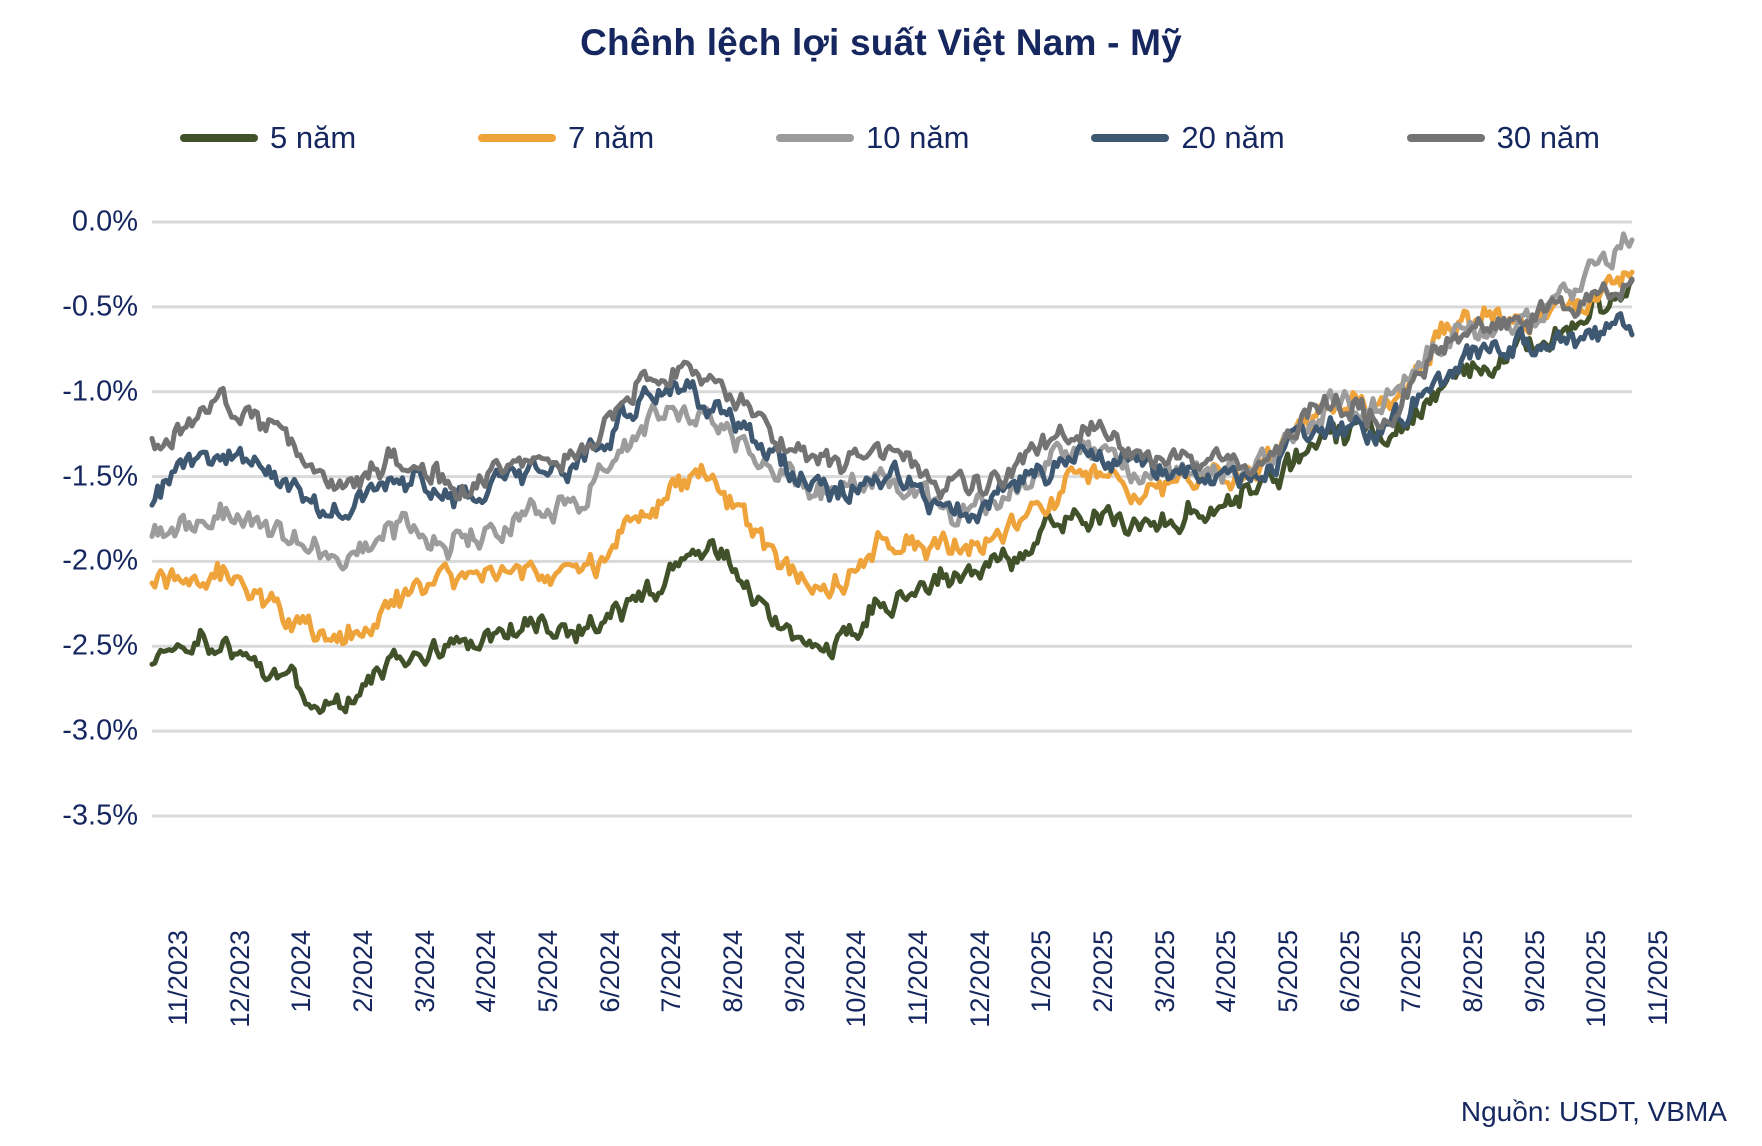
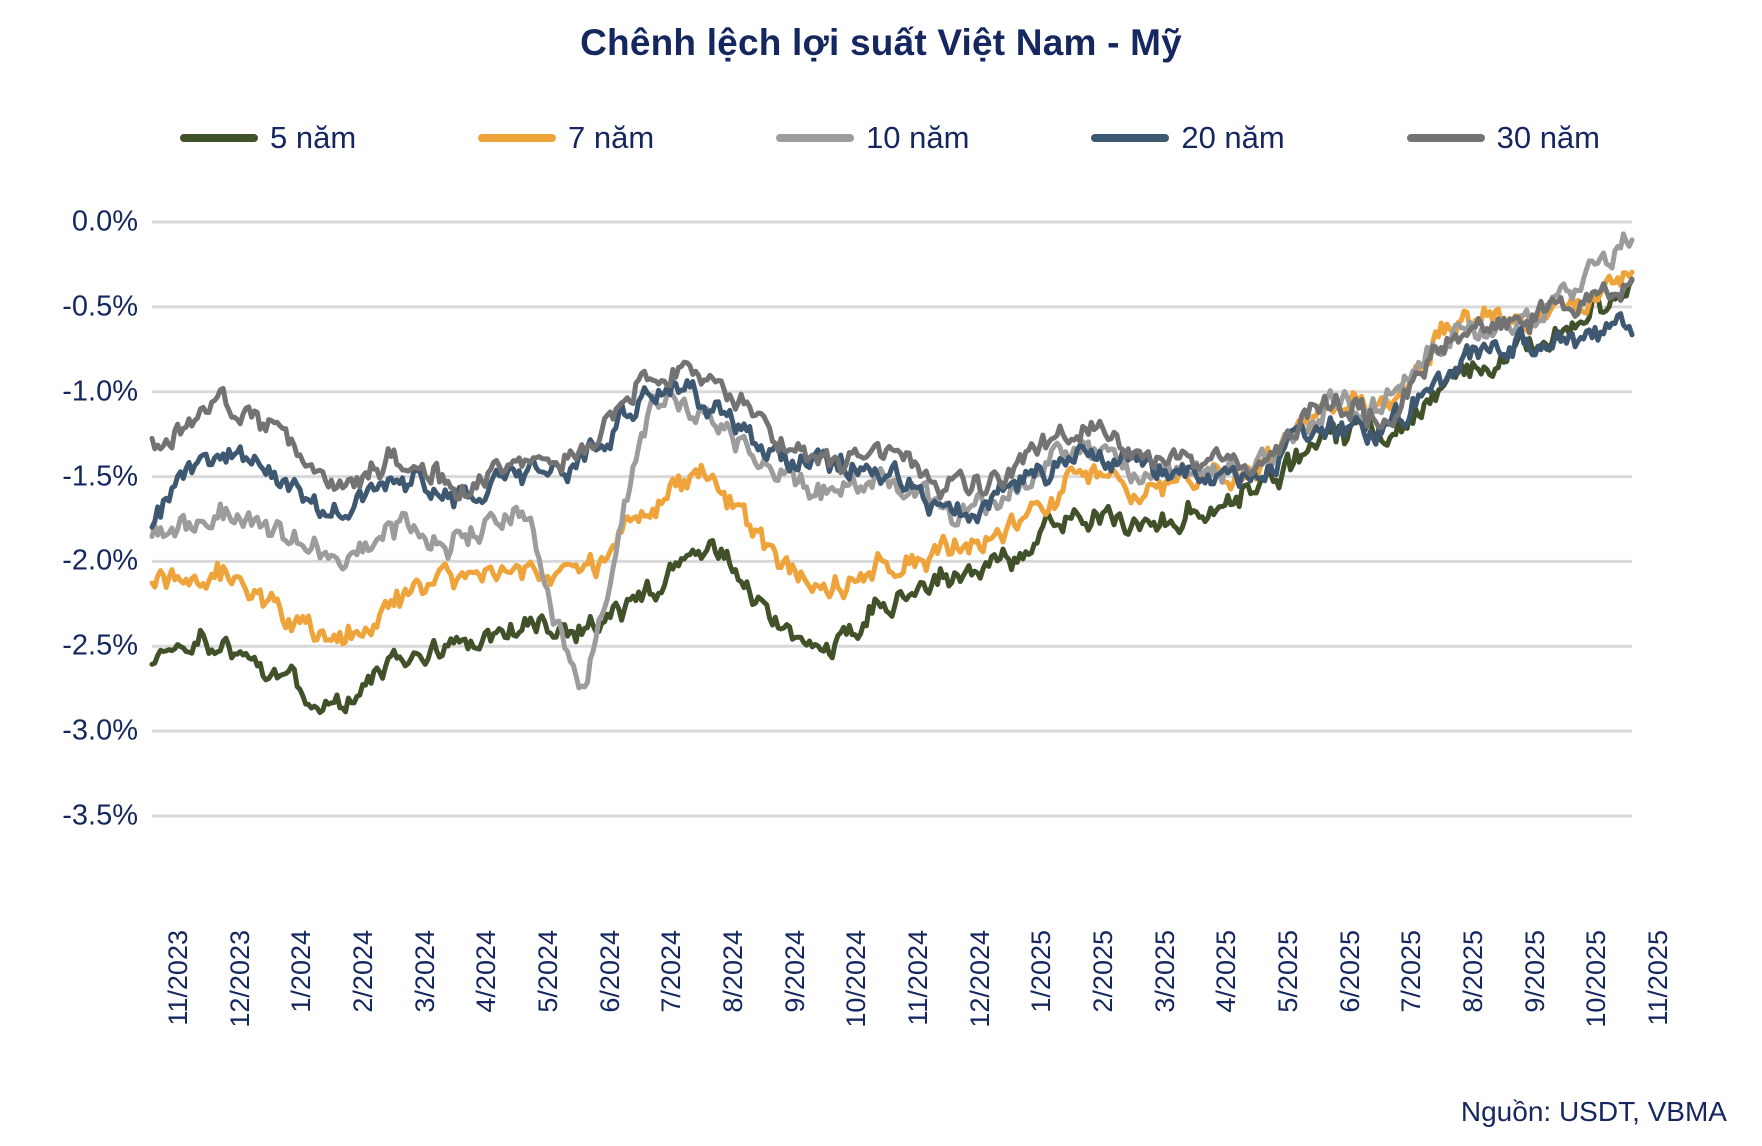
20 năm/11/2023: -1.62% -> -1.75%
10 năm/6/2024: -1.60% -> -2.65%
20 năm/10/2024: -1.60% -> -1.43%
7 năm/11/2024: -1.85% -> -1.99%
